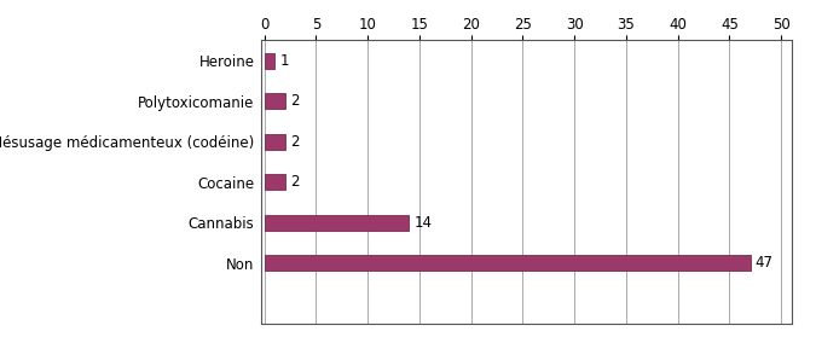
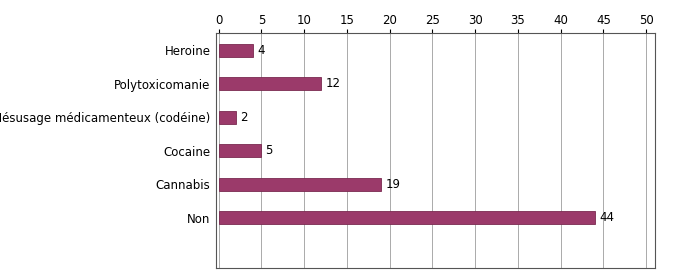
Heroine: 1 -> 4
Polytoxicomanie: 2 -> 12
Cocaine: 2 -> 5
Cannabis: 14 -> 19
Non: 47 -> 44
